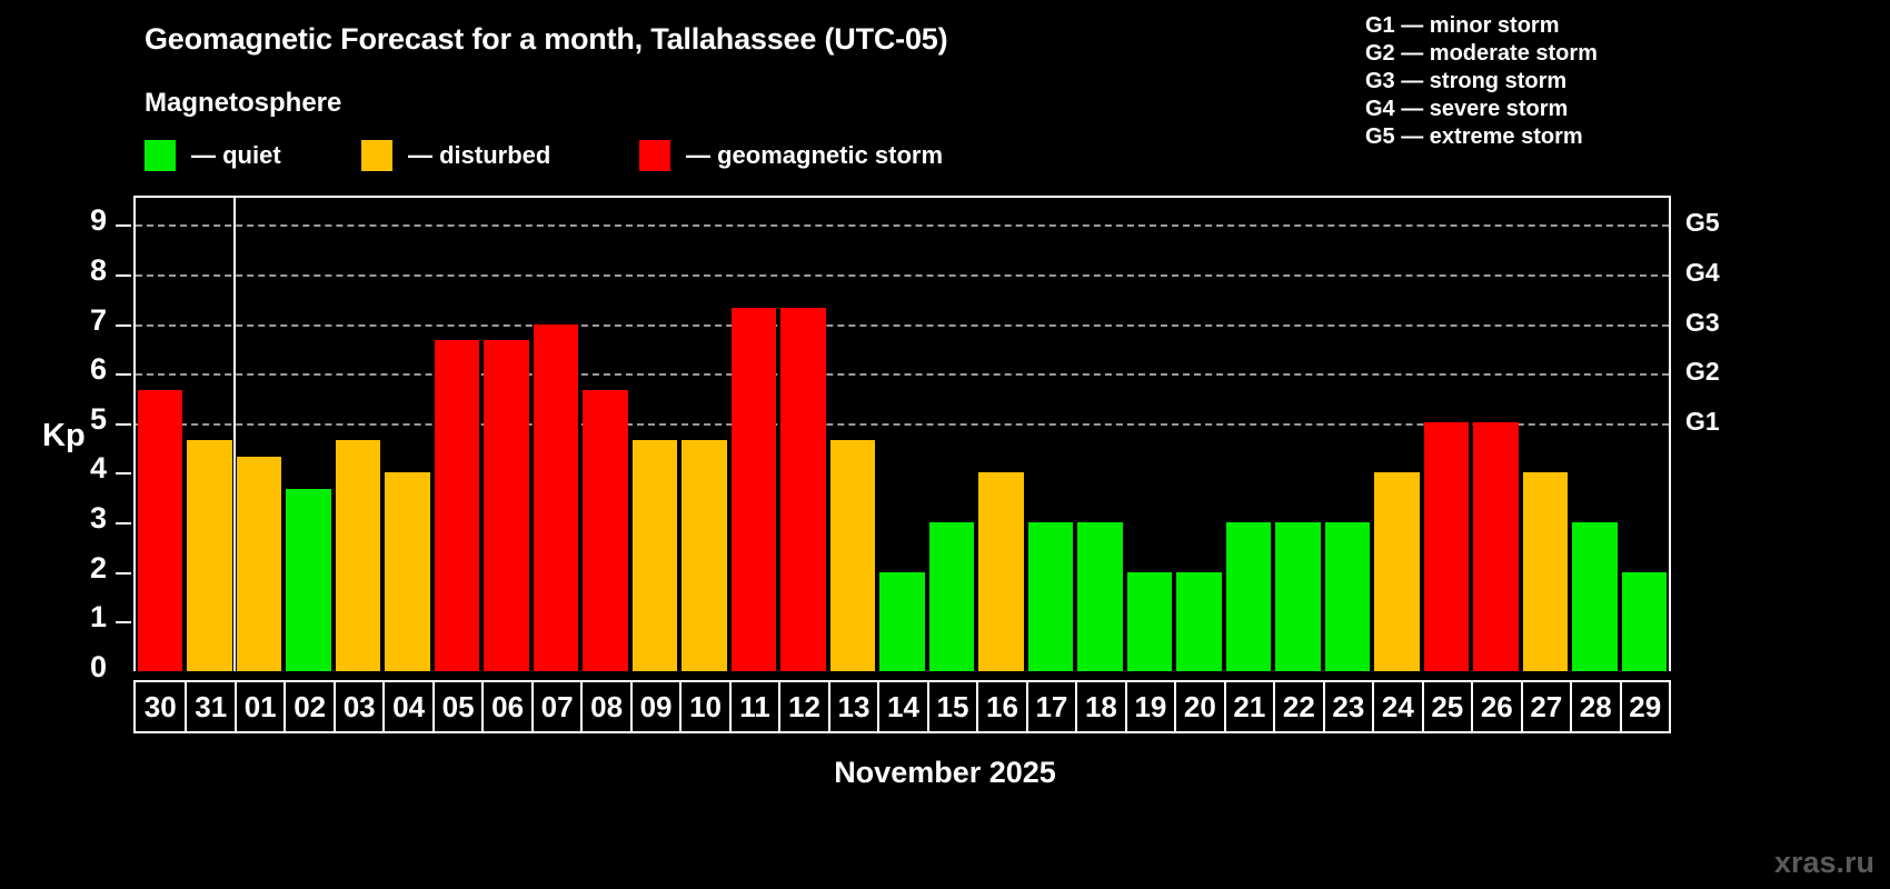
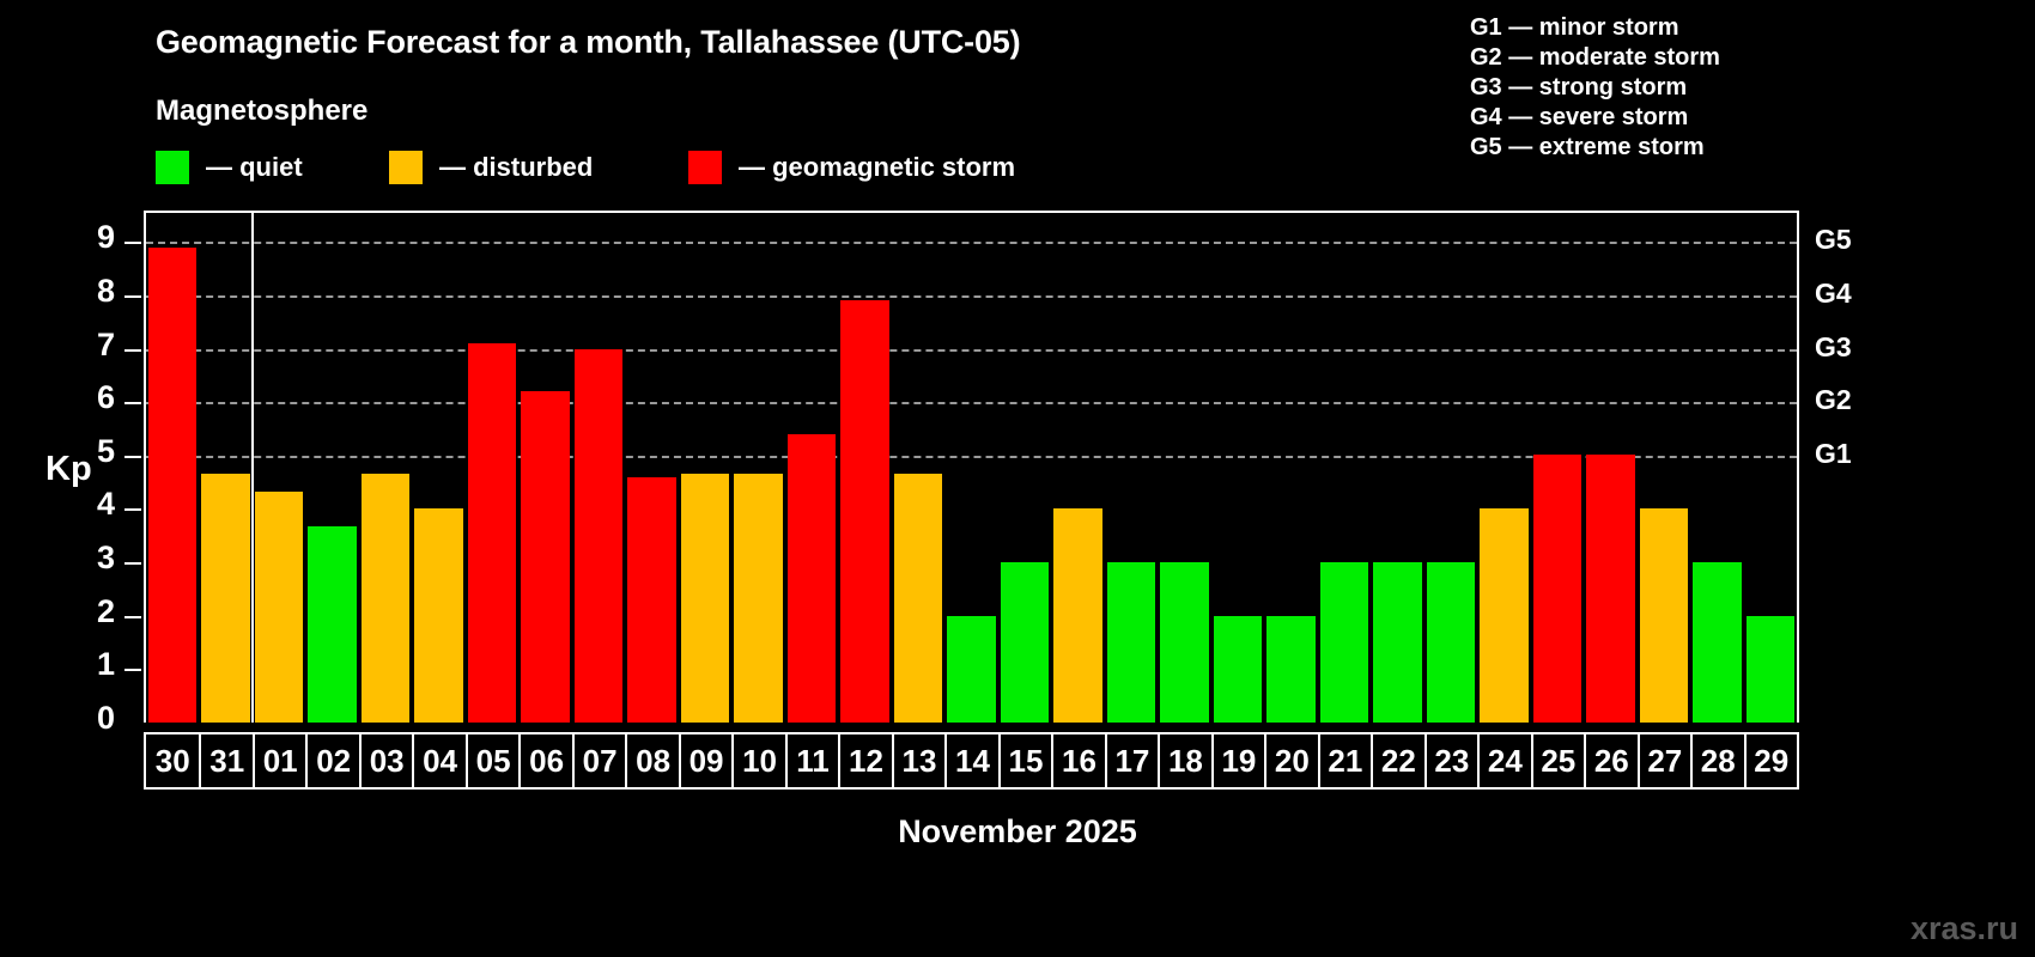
30: 5.7 -> 8.9
05: 6.7 -> 7.1
06: 6.7 -> 6.2
08: 5.7 -> 4.6
11: 7.3 -> 5.4
12: 7.3 -> 7.9
